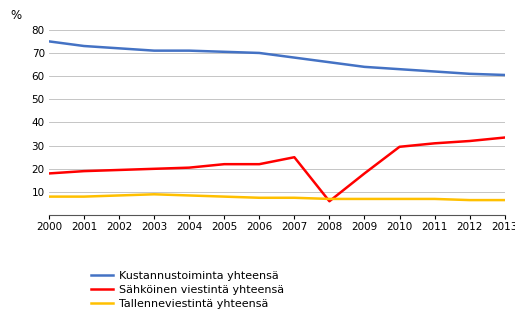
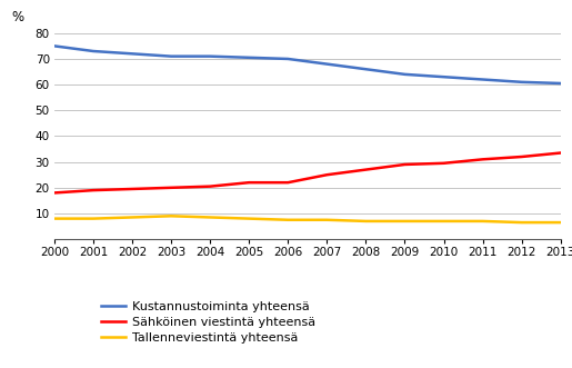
Sähköinen viestintä yhteensä/2008: 6.0 -> 27.0
Sähköinen viestintä yhteensä/2009: 18.0 -> 29.0
